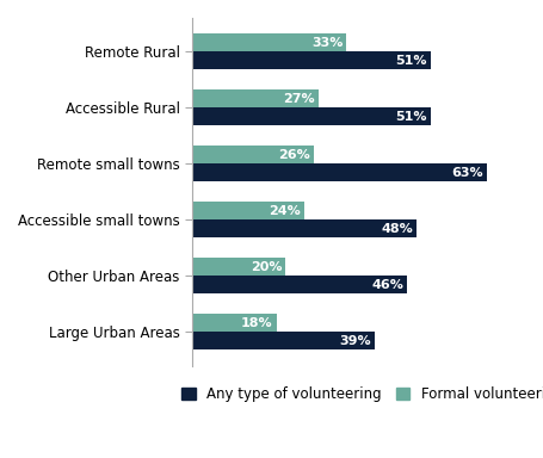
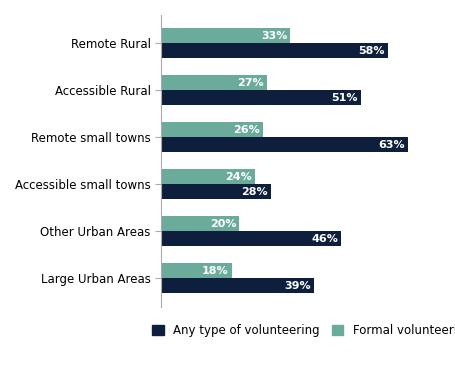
Any type of volunteering/Remote Rural: 51% -> 58%
Any type of volunteering/Accessible small towns: 48% -> 28%
